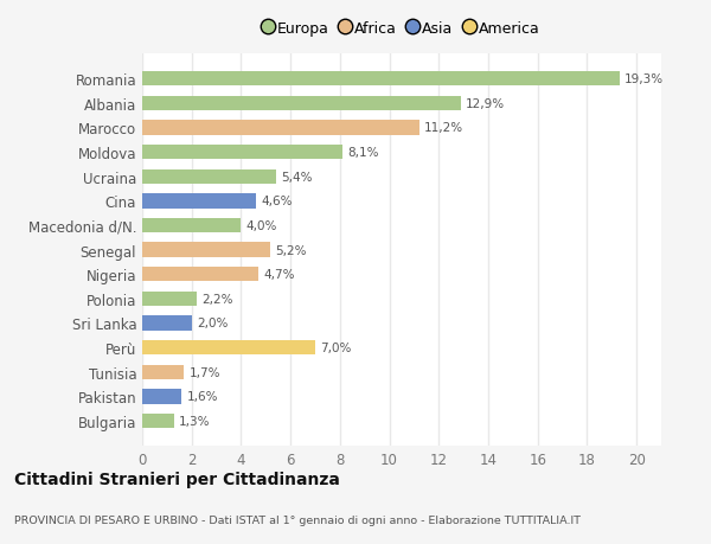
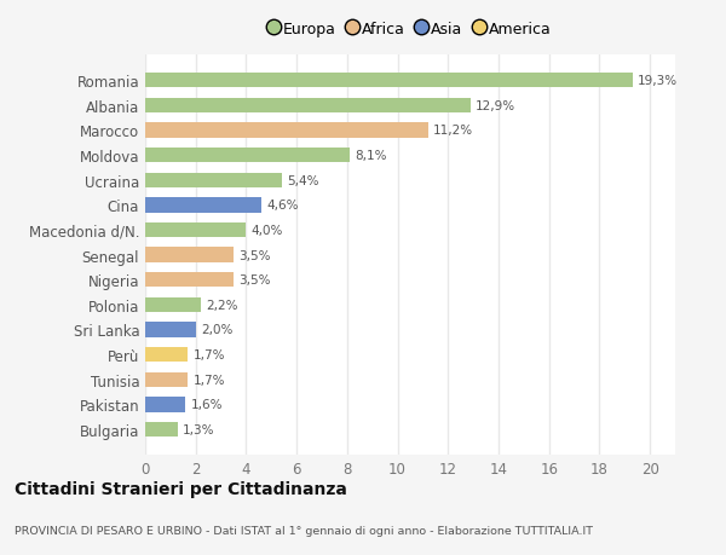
Senegal: 5,2% -> 3,5%
Nigeria: 4,7% -> 3,5%
Perù: 7,0% -> 1,7%
